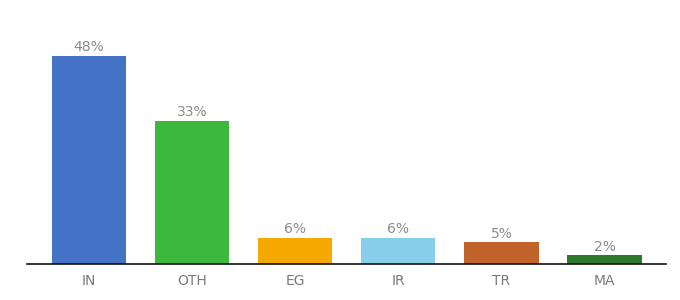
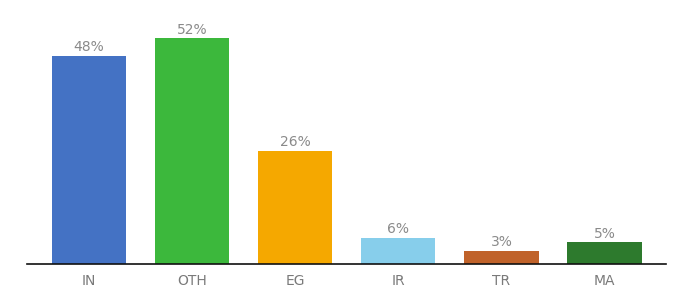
OTH: 33% -> 52%
EG: 6% -> 26%
TR: 5% -> 3%
MA: 2% -> 5%
